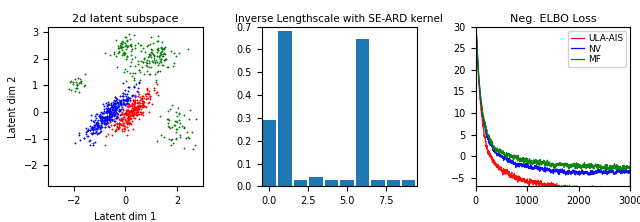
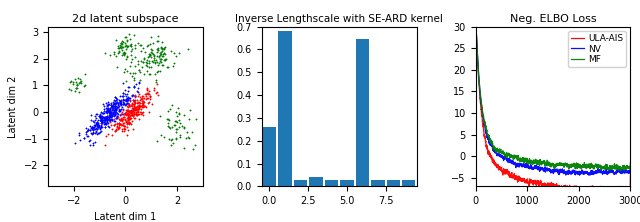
Inverse Lengthscale with SE-ARD kernel/0.0: 0.290 -> 0.260
